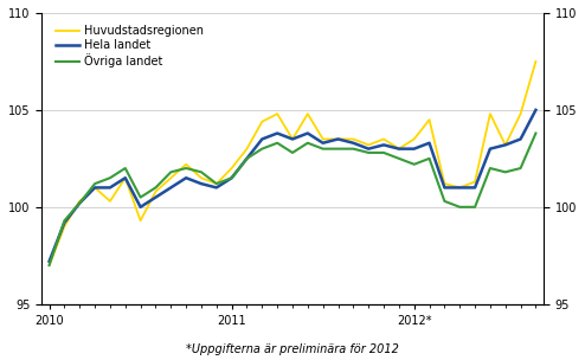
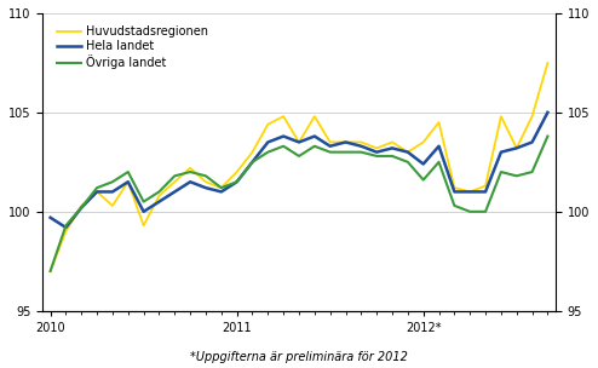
Hela landet/2010: 97.2 -> 99.7
Hela landet/2012*: 103.0 -> 102.4
Övriga landet/2012*: 102.2 -> 101.6
